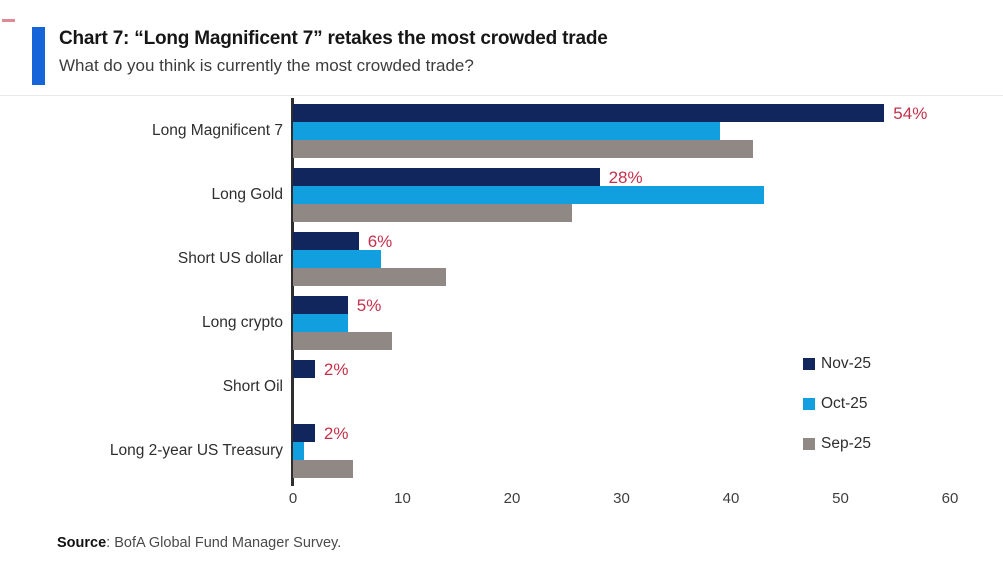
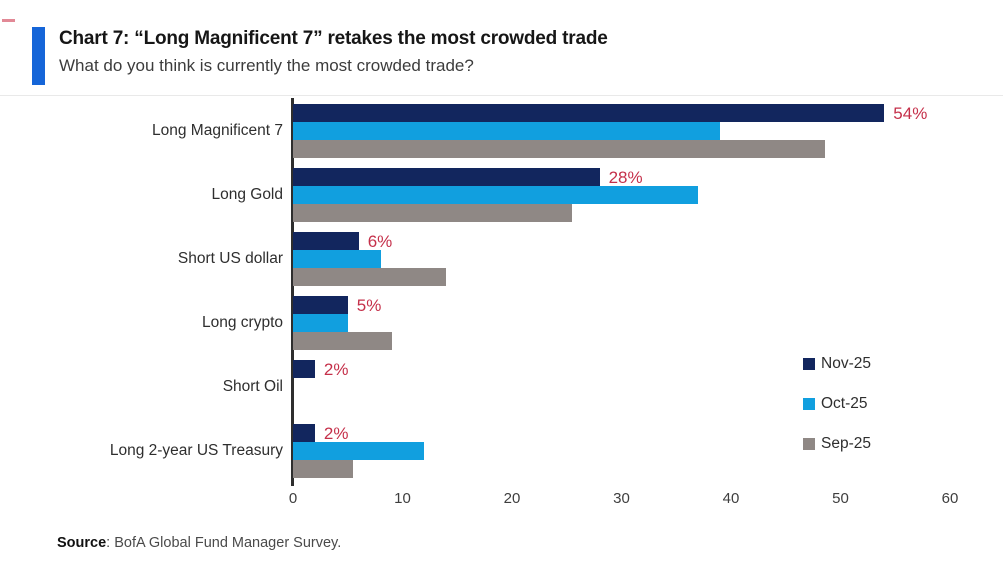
Sep-25/Long Magnificent 7: 42.0 -> 48.6
Oct-25/Long Gold: 43 -> 37
Oct-25/Long 2-year US Treasury: 1 -> 12
